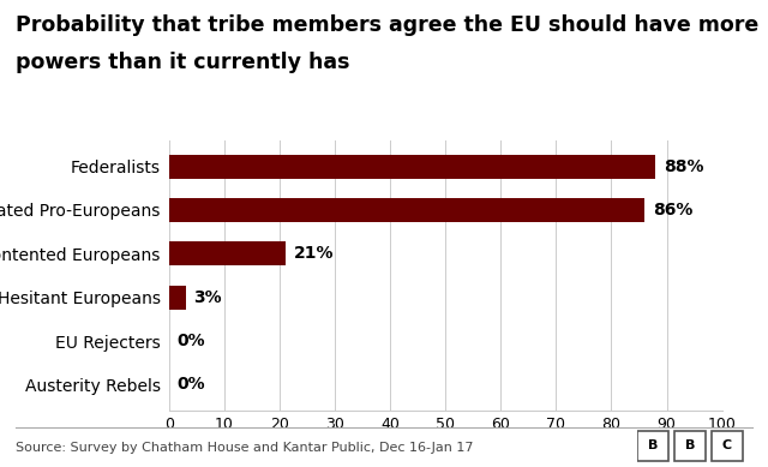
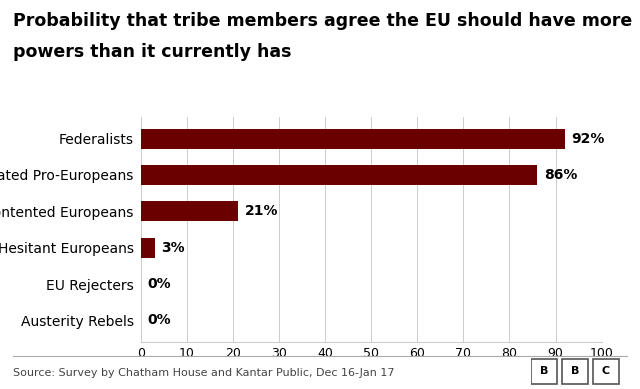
Federalists: 88% -> 92%
